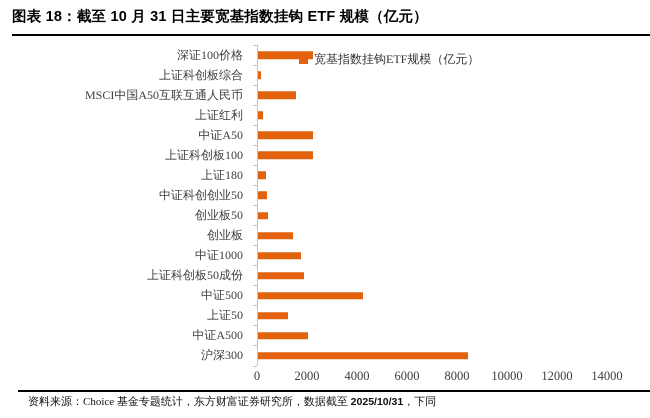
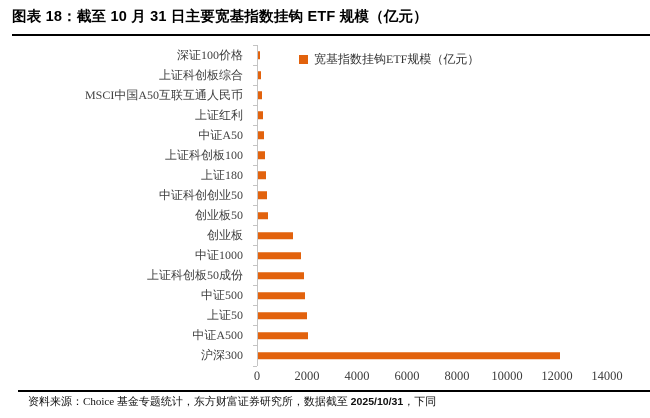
深证100价格: 2200 -> 100
MSCI中国A50互联互通人民币: 1500 -> 200
中证A50: 2200 -> 200
上证科创板100: 2200 -> 300
中证500: 4200 -> 1900
上证50: 1200 -> 1900
沪深300: 8400 -> 12100
